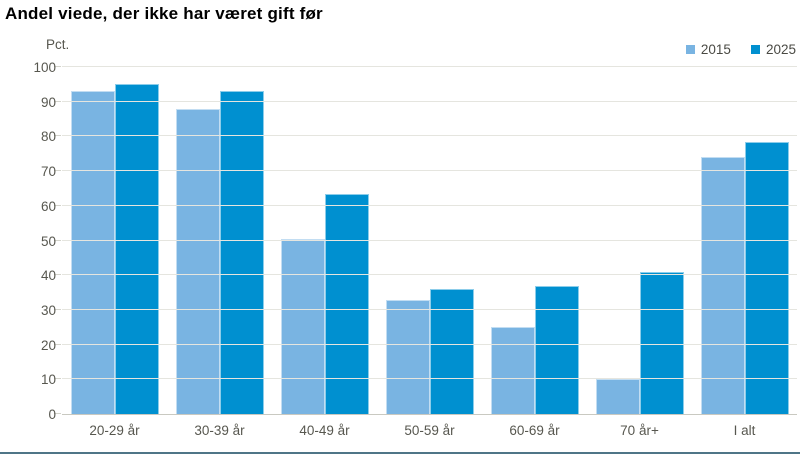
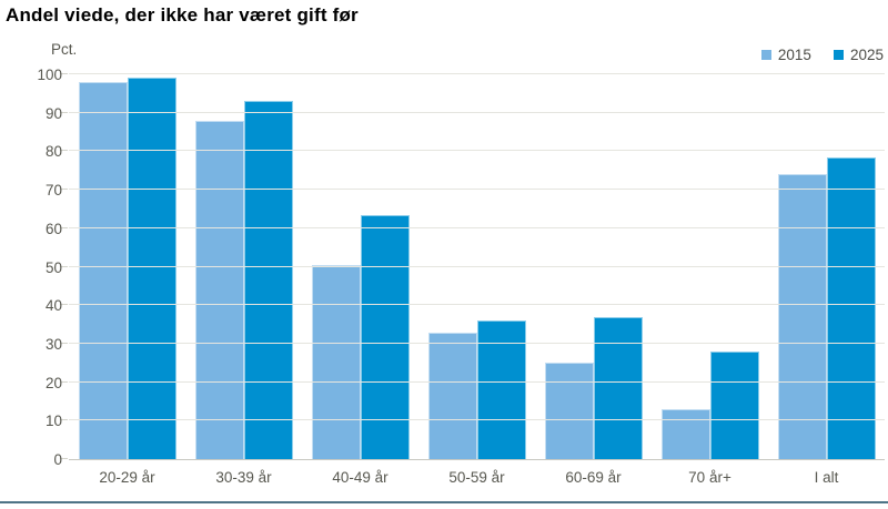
2015/20-29 år: 93 -> 98
2025/20-29 år: 95 -> 99
2015/70 år+: 10 -> 13
2025/70 år+: 41 -> 28
